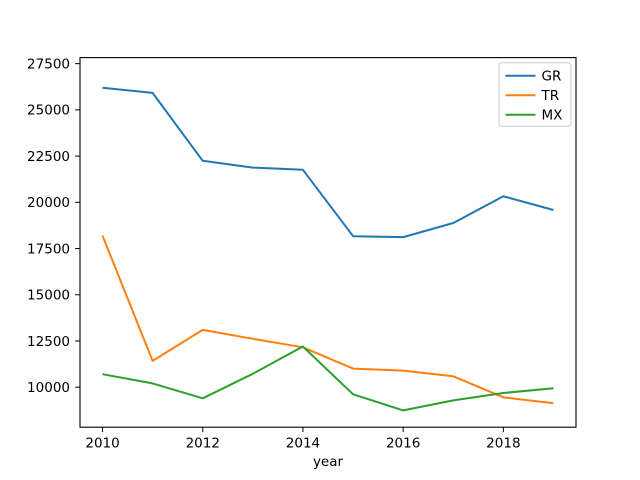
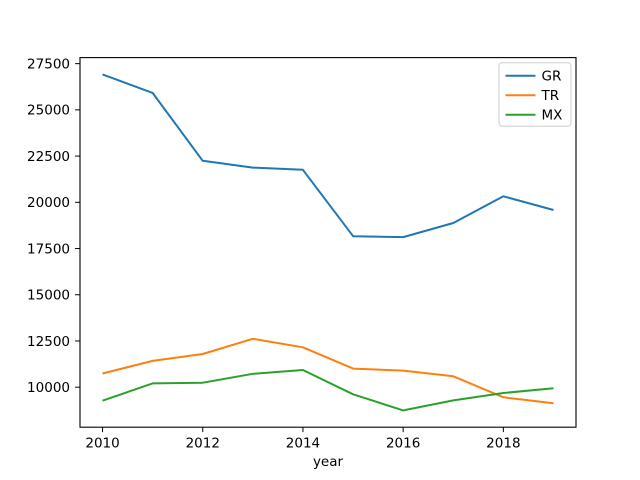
GR/2010: 26200 -> 26900
TR/2010: 18200 -> 10700
MX/2010: 10700 -> 9300
TR/2012: 13100 -> 11800
MX/2012: 9400 -> 10200
MX/2014: 12200 -> 10900
